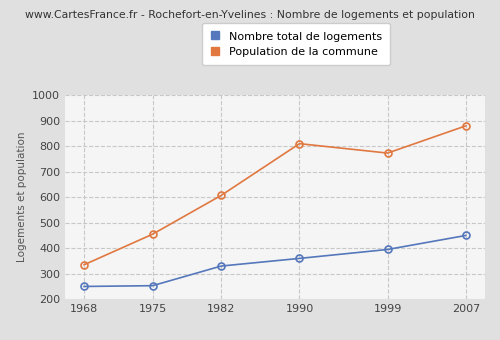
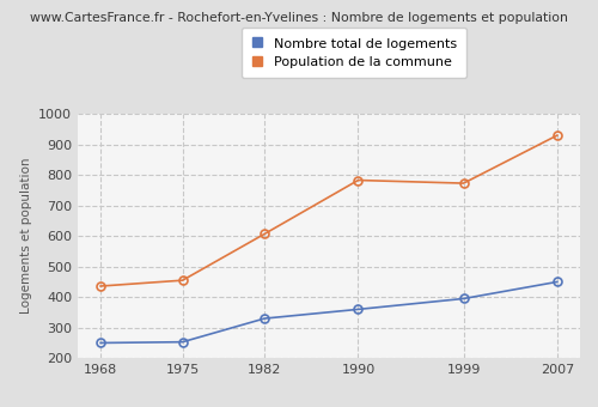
Population de la commune/1968: 335 -> 436
Population de la commune/1990: 810 -> 783
Population de la commune/2007: 880 -> 930
